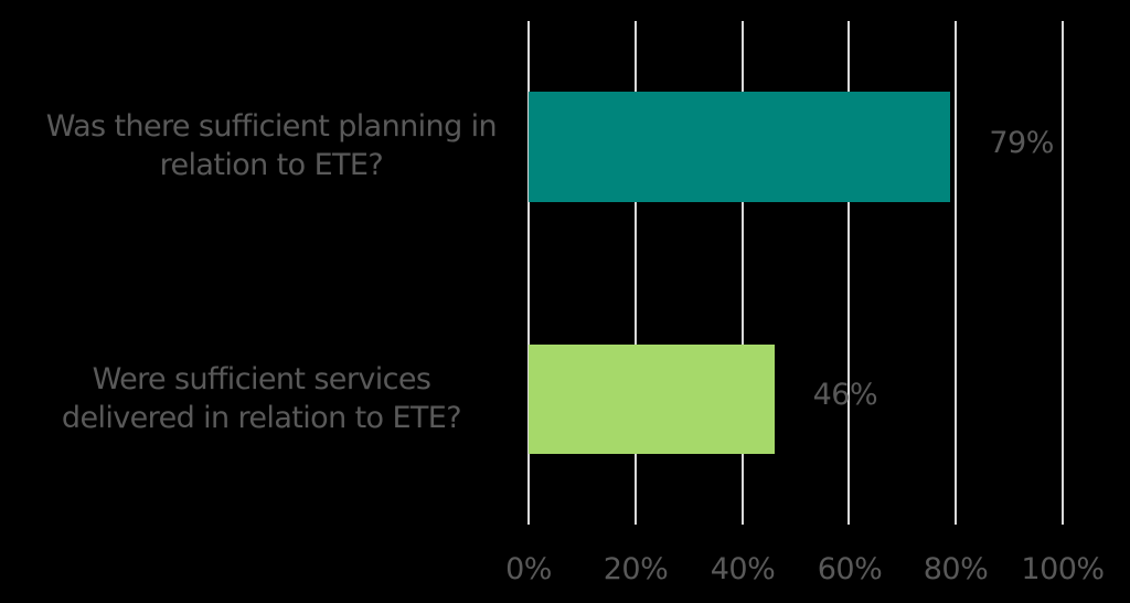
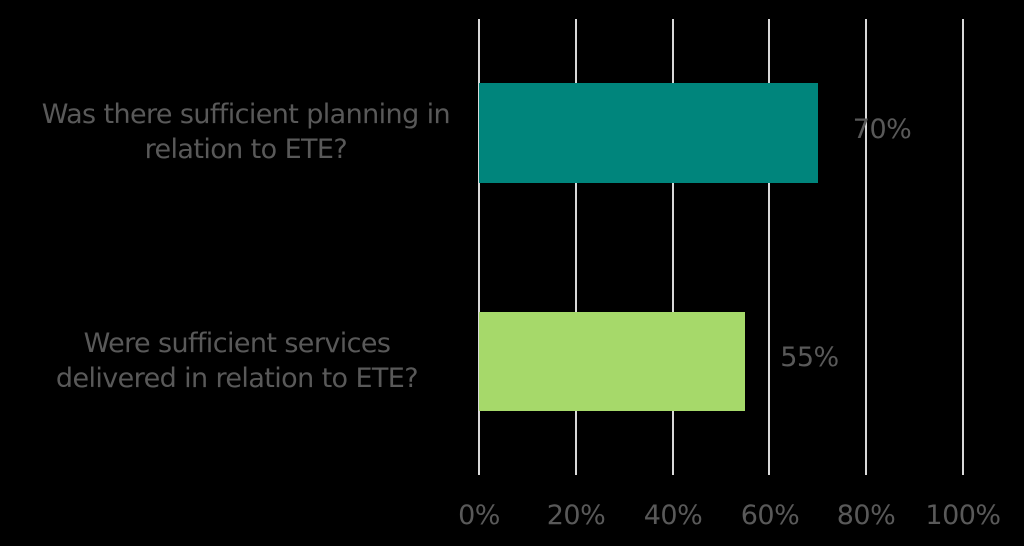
Was there sufficient planning in relation to ETE?: 79% -> 70%
Were sufficient services delivered in relation to ETE?: 46% -> 55%
